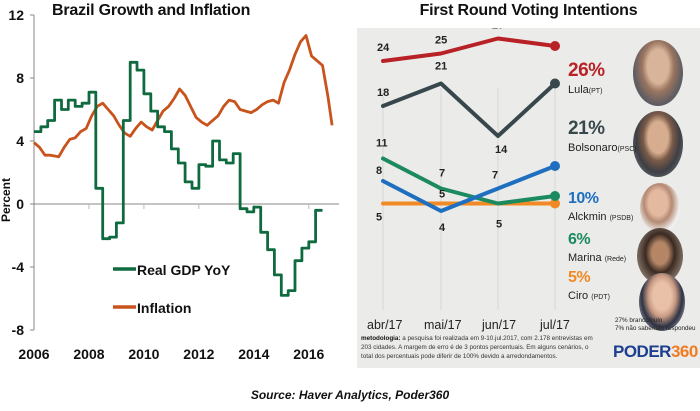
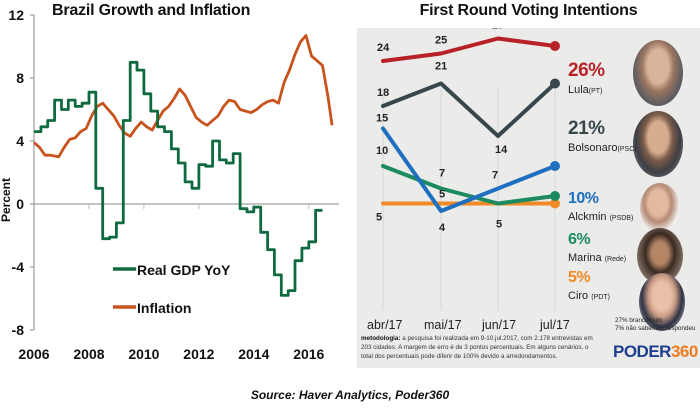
First Round Voting Intentions/Alckmin/abr/17: 8 -> 15
First Round Voting Intentions/Marina/abr/17: 11 -> 10
